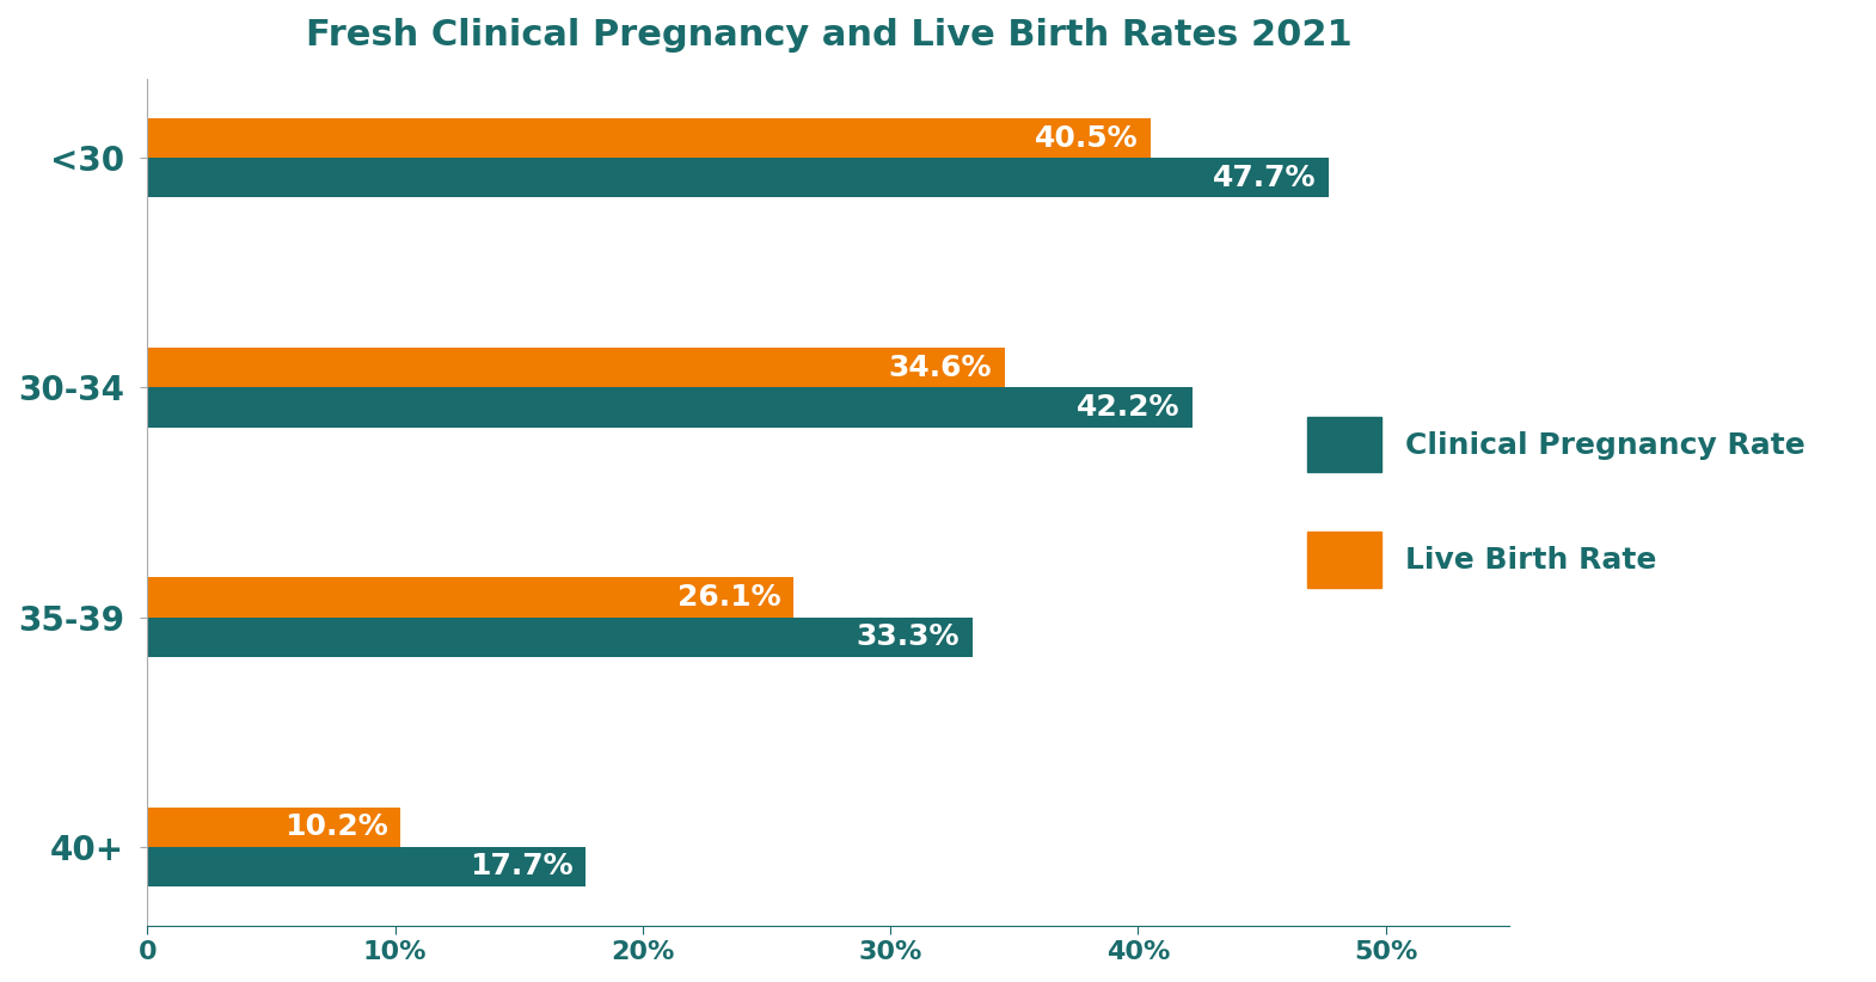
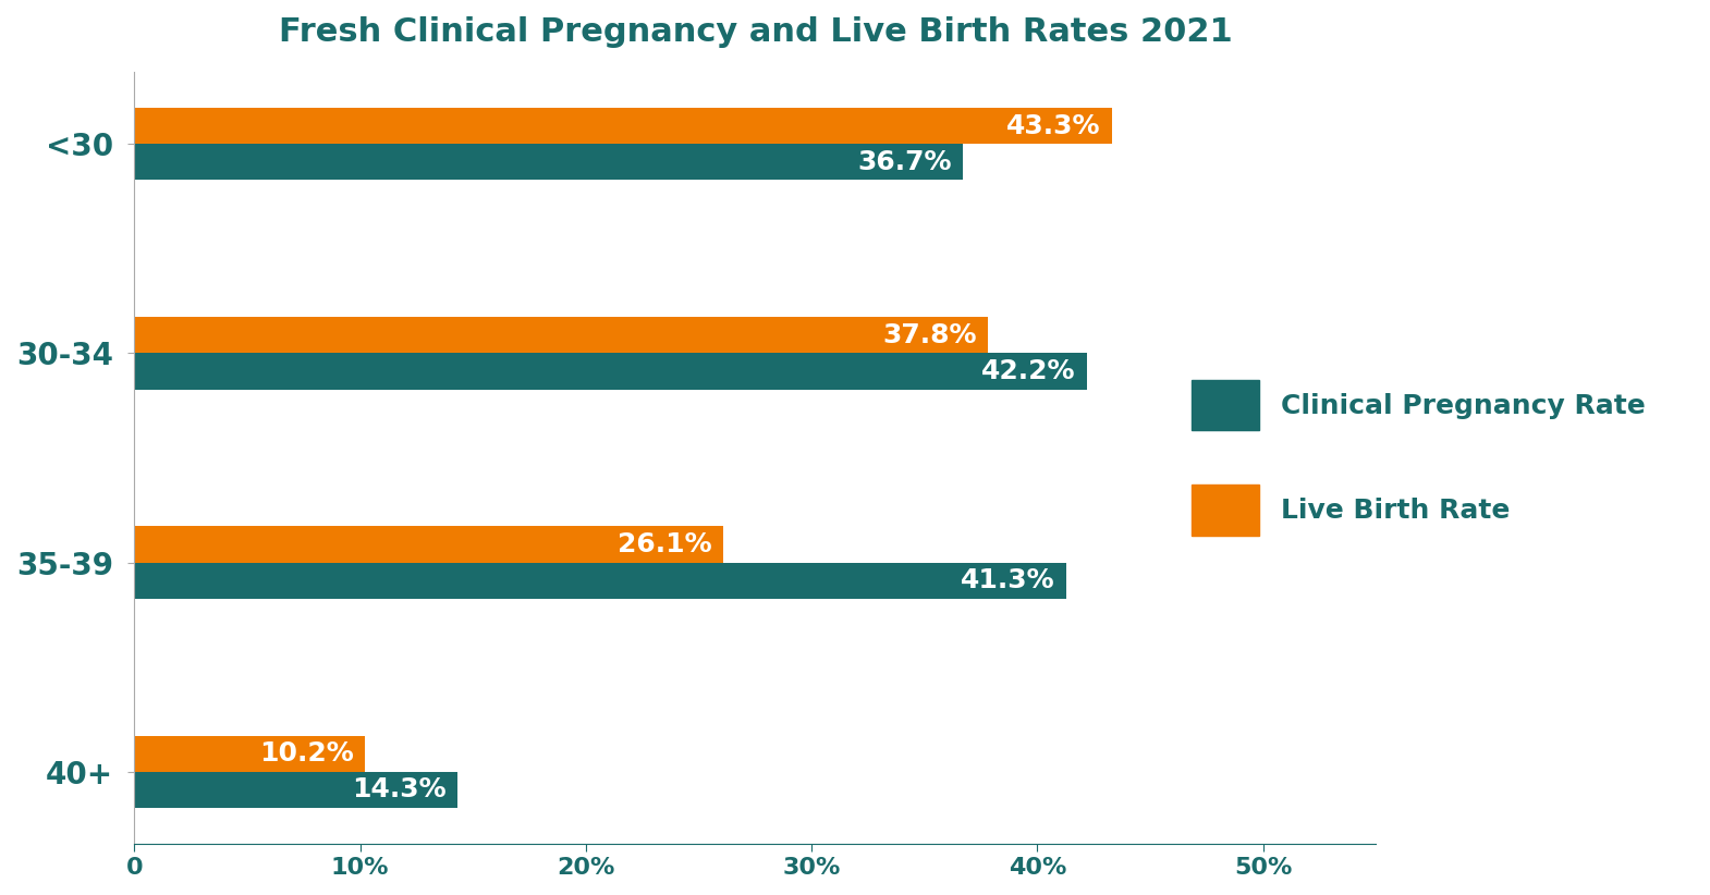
Live Birth Rate/<30: 40.5% -> 43.3%
Clinical Pregnancy Rate/<30: 47.7% -> 36.7%
Live Birth Rate/30-34: 34.6% -> 37.8%
Clinical Pregnancy Rate/35-39: 33.3% -> 41.3%
Clinical Pregnancy Rate/40+: 17.7% -> 14.3%
